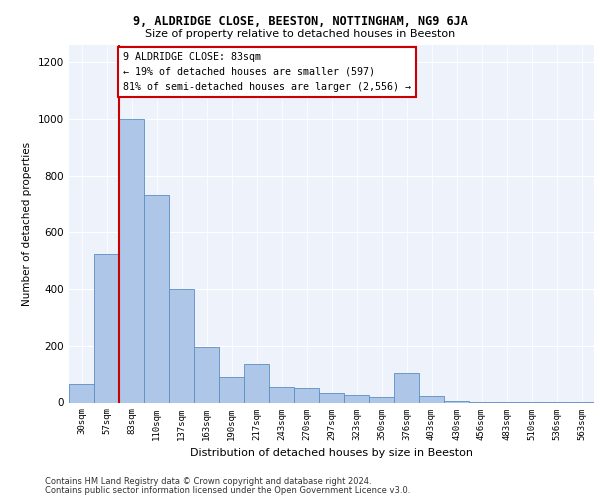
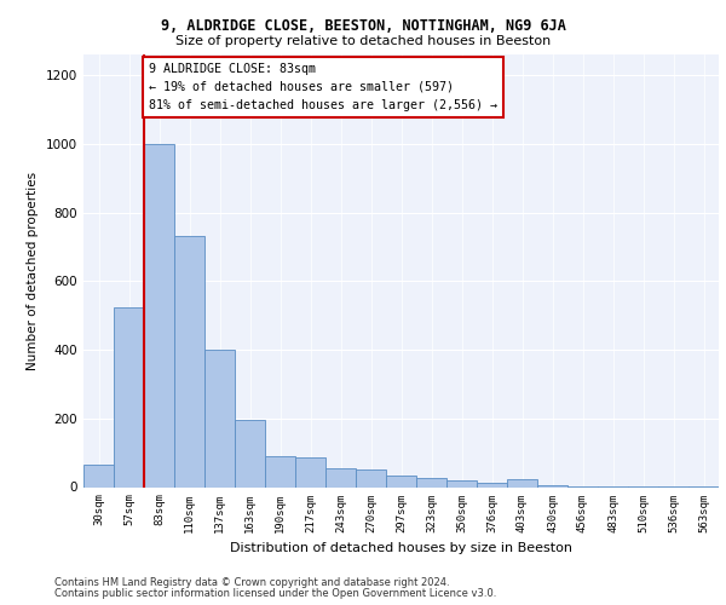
217sqm: 135 -> 88
376sqm: 105 -> 14
